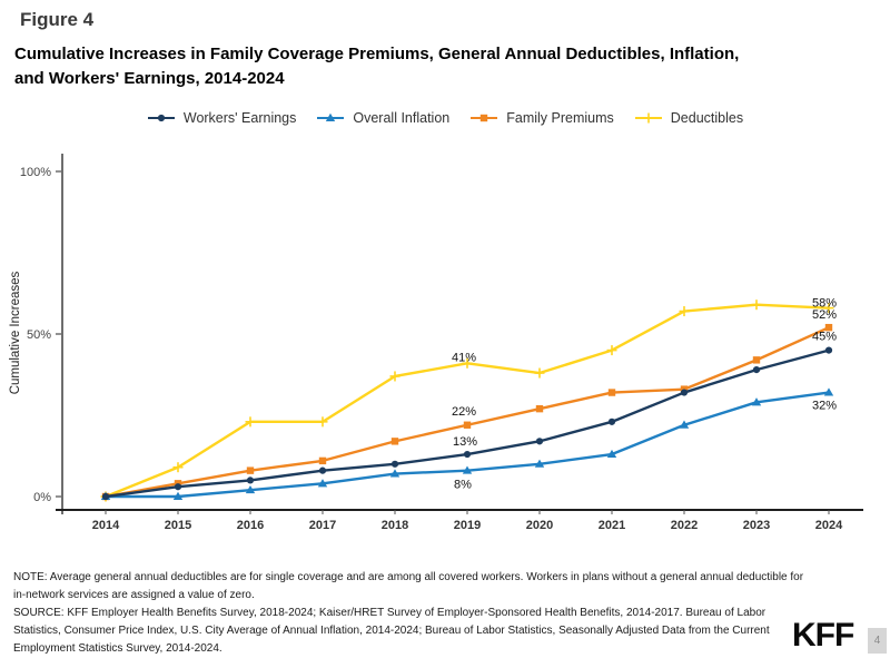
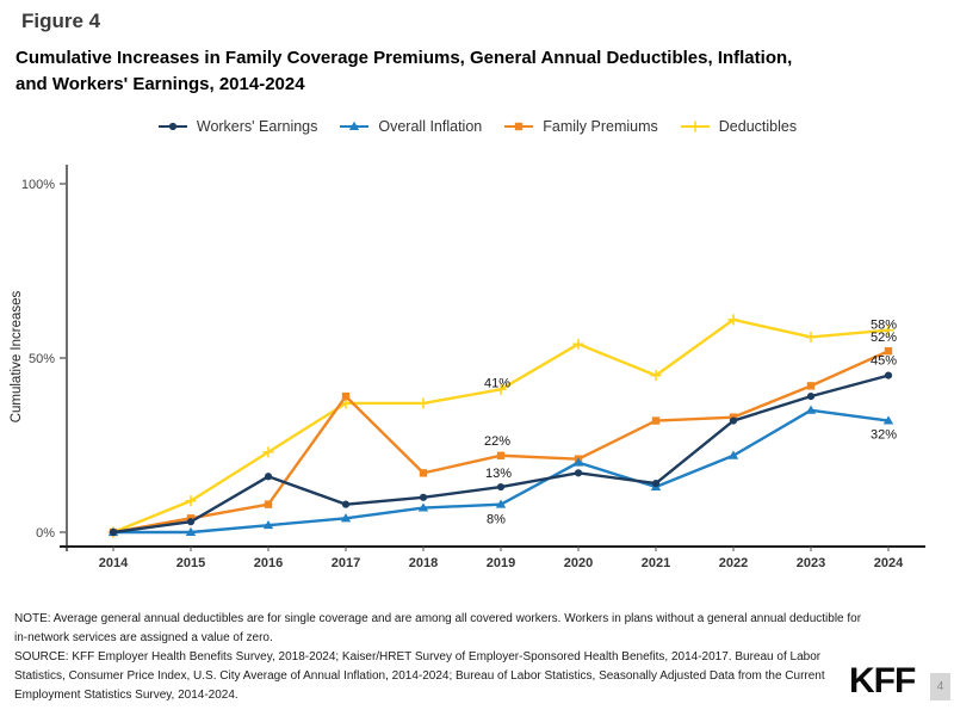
Workers' Earnings/2016: 5% -> 16%
Family Premiums/2017: 11% -> 39%
Deductibles/2017: 23% -> 37%
Overall Inflation/2020: 10% -> 20%
Family Premiums/2020: 27% -> 21%
Deductibles/2020: 38% -> 54%
Workers' Earnings/2021: 23% -> 14%
Deductibles/2022: 57% -> 61%
Overall Inflation/2023: 29% -> 35%
Deductibles/2023: 59% -> 56%
